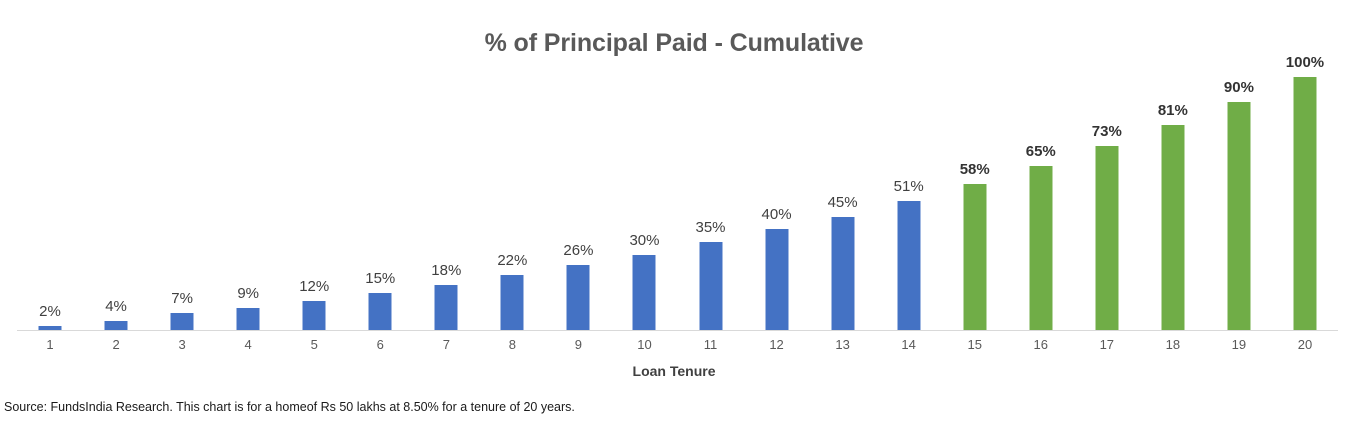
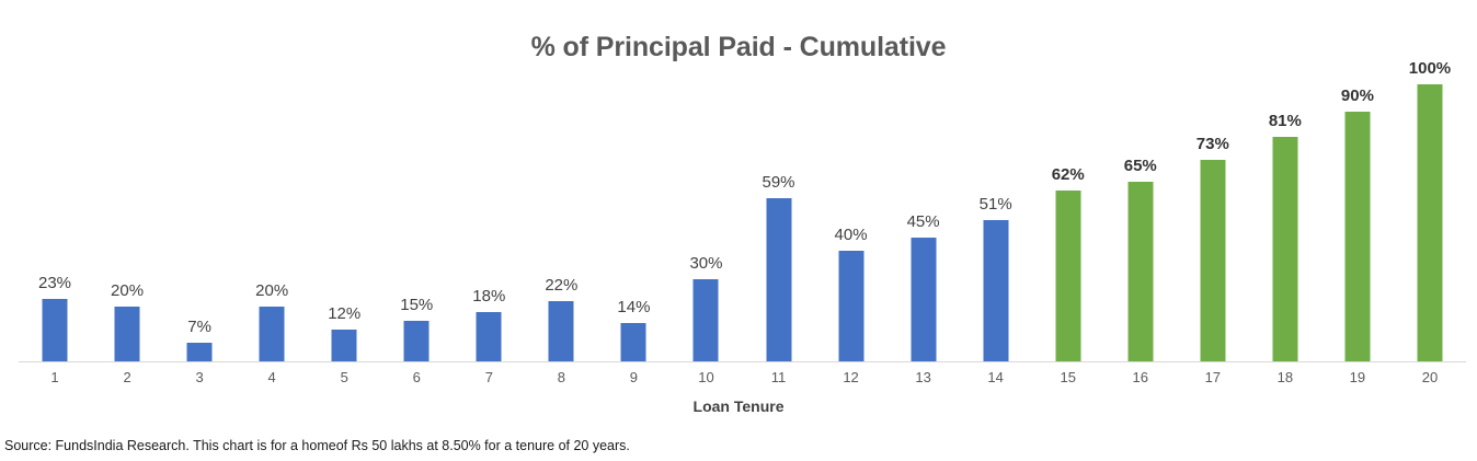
1: 2% -> 23%
2: 4% -> 20%
4: 9% -> 20%
9: 26% -> 14%
11: 35% -> 59%
15: 58% -> 62%
